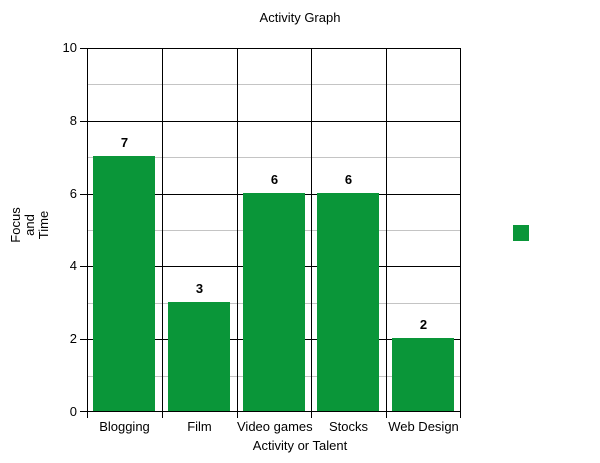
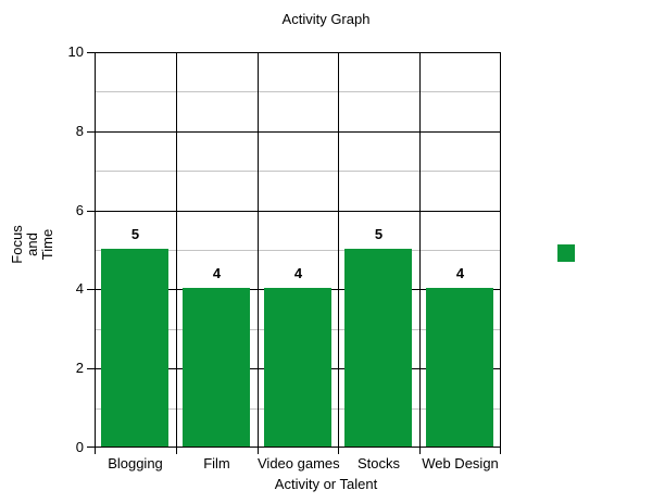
Blogging: 7 -> 5
Film: 3 -> 4
Video games: 6 -> 4
Stocks: 6 -> 5
Web Design: 2 -> 4
